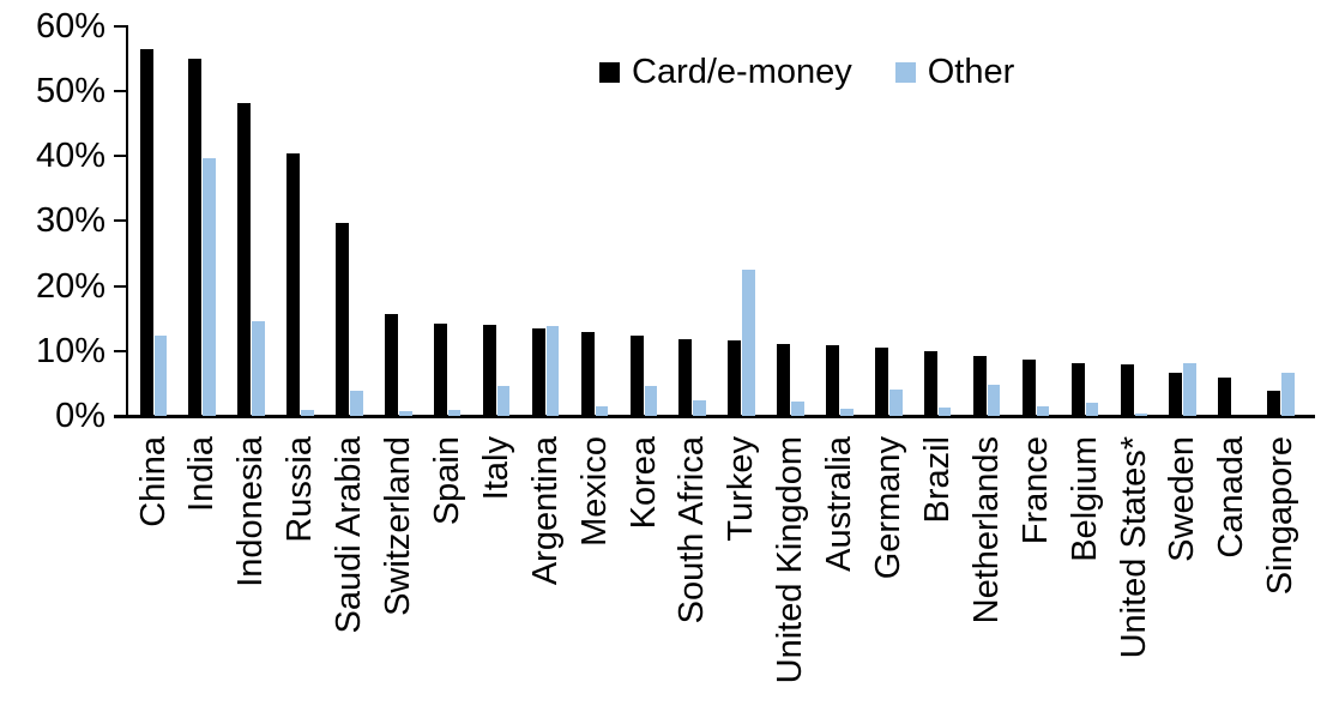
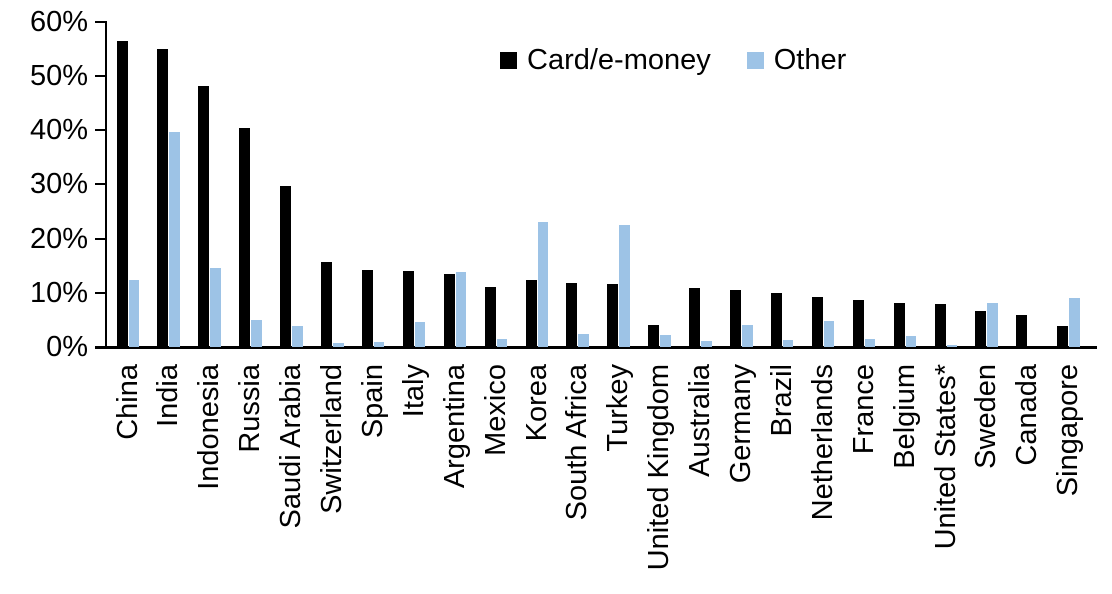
Other/Russia: 1% -> 5%
Card/e-money/Mexico: 13% -> 11%
Other/Korea: 5% -> 23%
Card/e-money/United Kingdom: 11% -> 4%
Other/Singapore: 7% -> 9%
